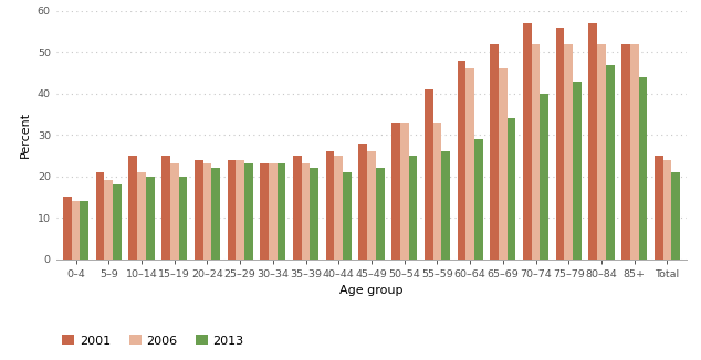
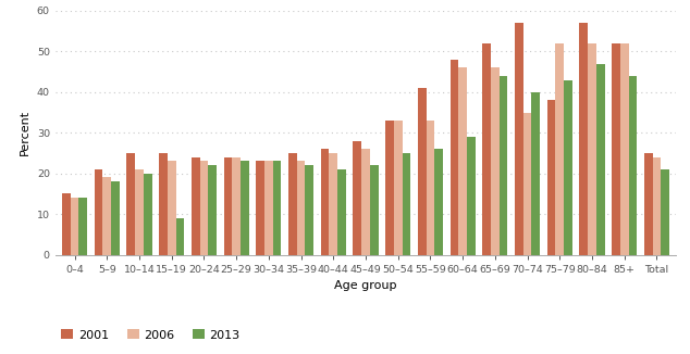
2013/15–19: 20 -> 9
2013/65–69: 34 -> 44
2006/70–74: 52 -> 35
2001/75–79: 56 -> 38
